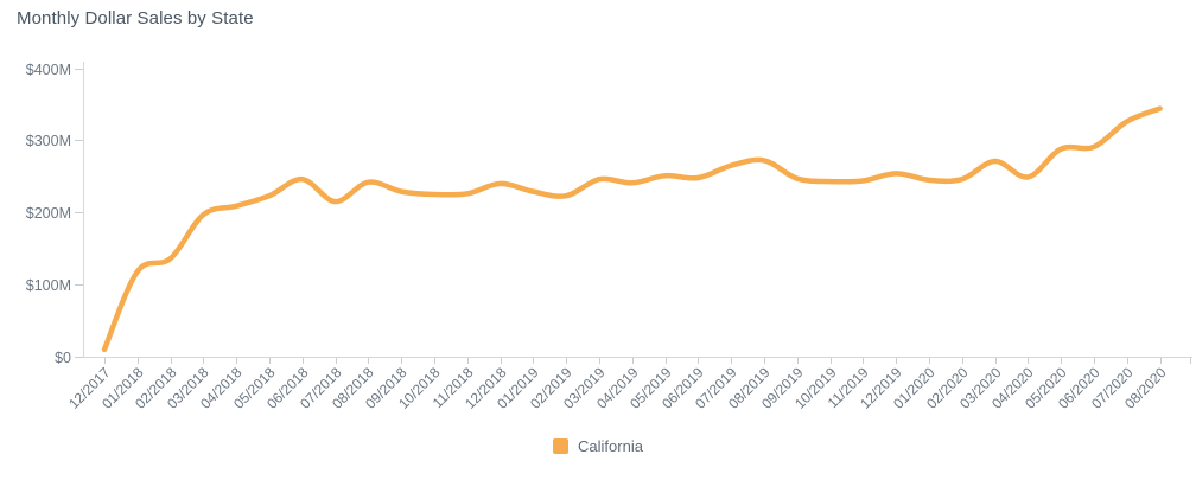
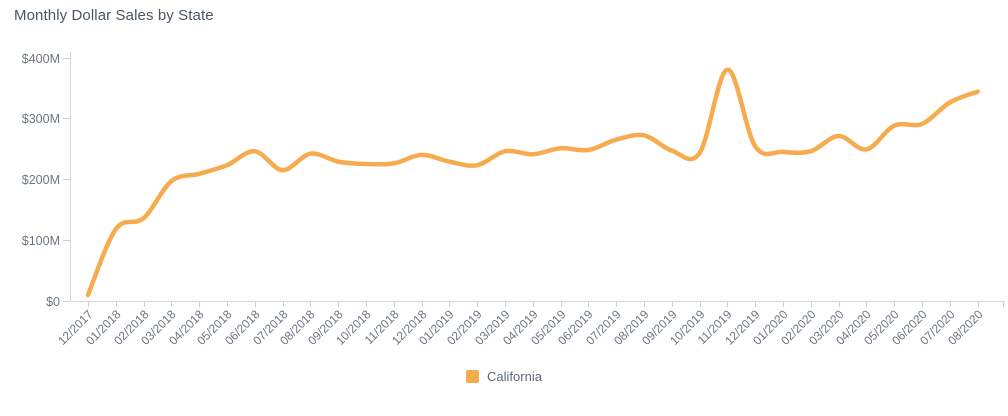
11/2019: $240M -> $380M
